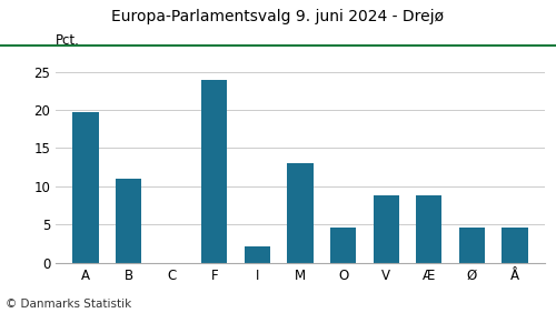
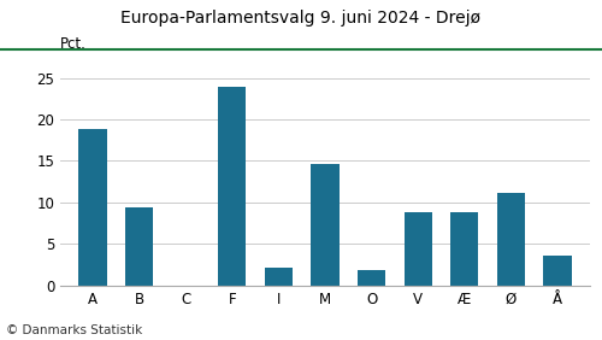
A: 19.7 -> 18.8
B: 11.0 -> 9.4
M: 13.1 -> 14.6
O: 4.6 -> 1.8
Ø: 4.6 -> 11.2
Å: 4.6 -> 3.6
